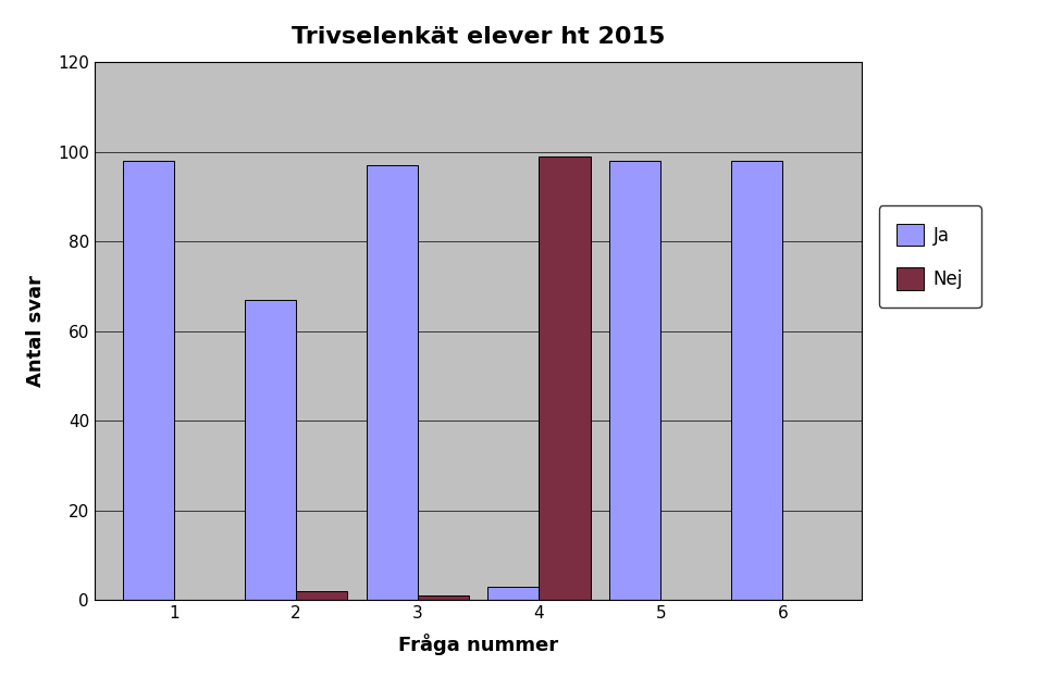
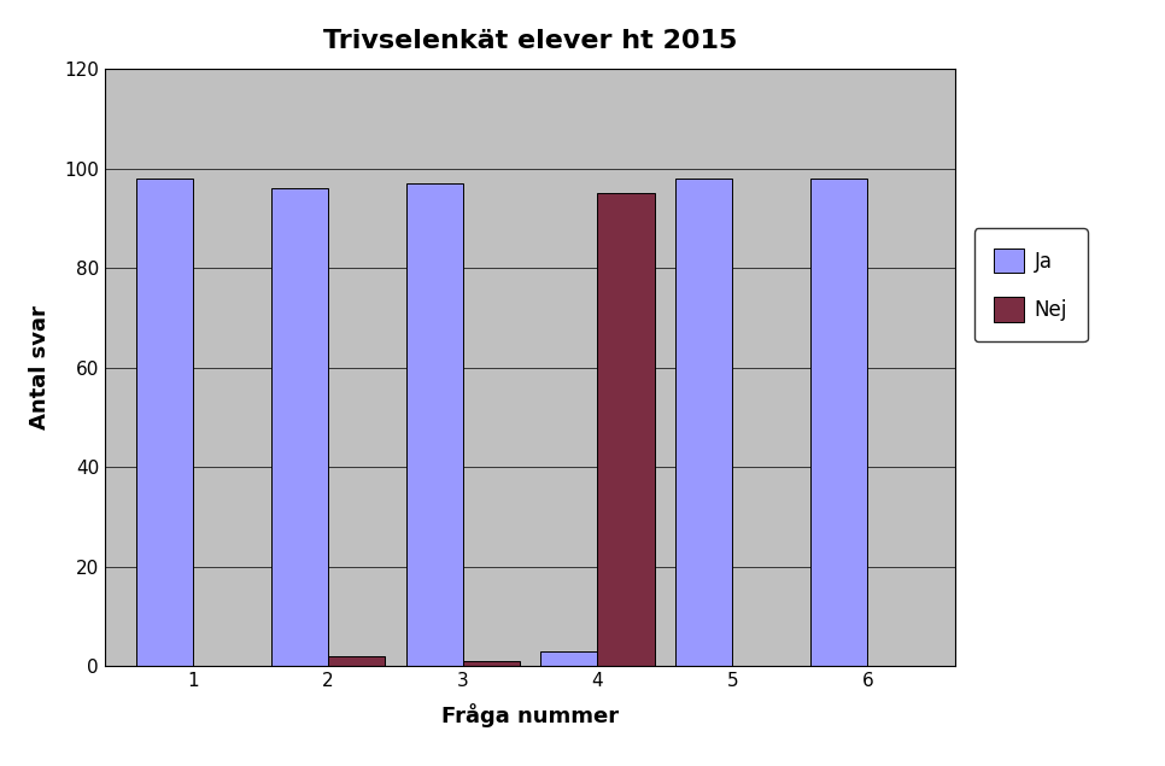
Ja/2: 67 -> 96
Nej/4: 99 -> 95
